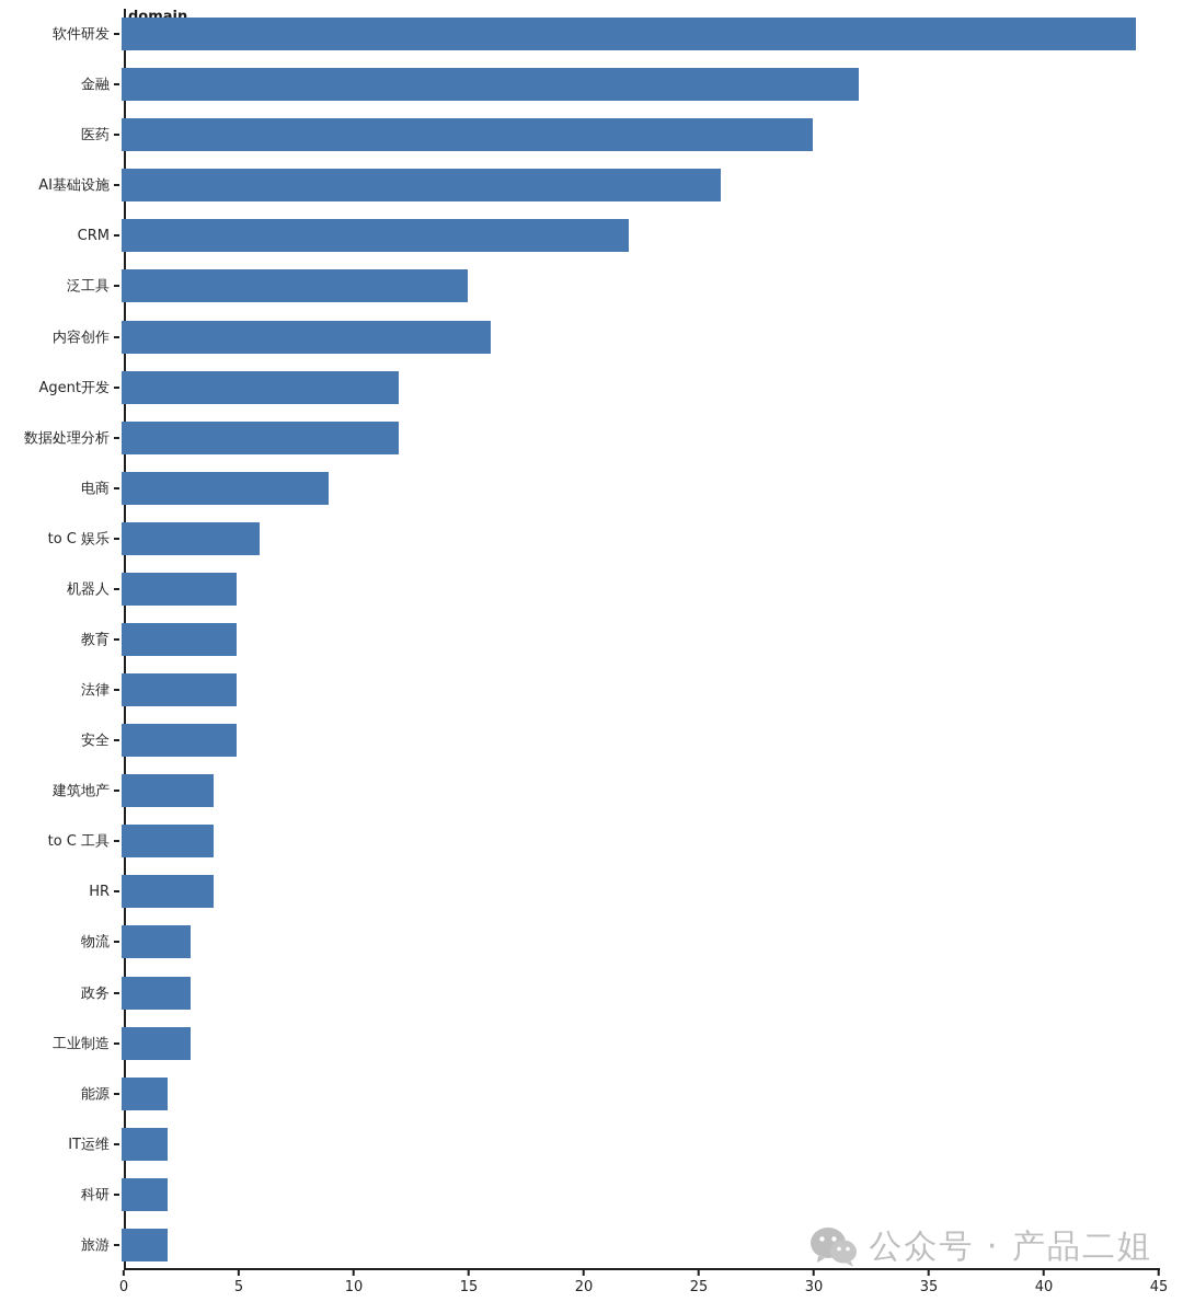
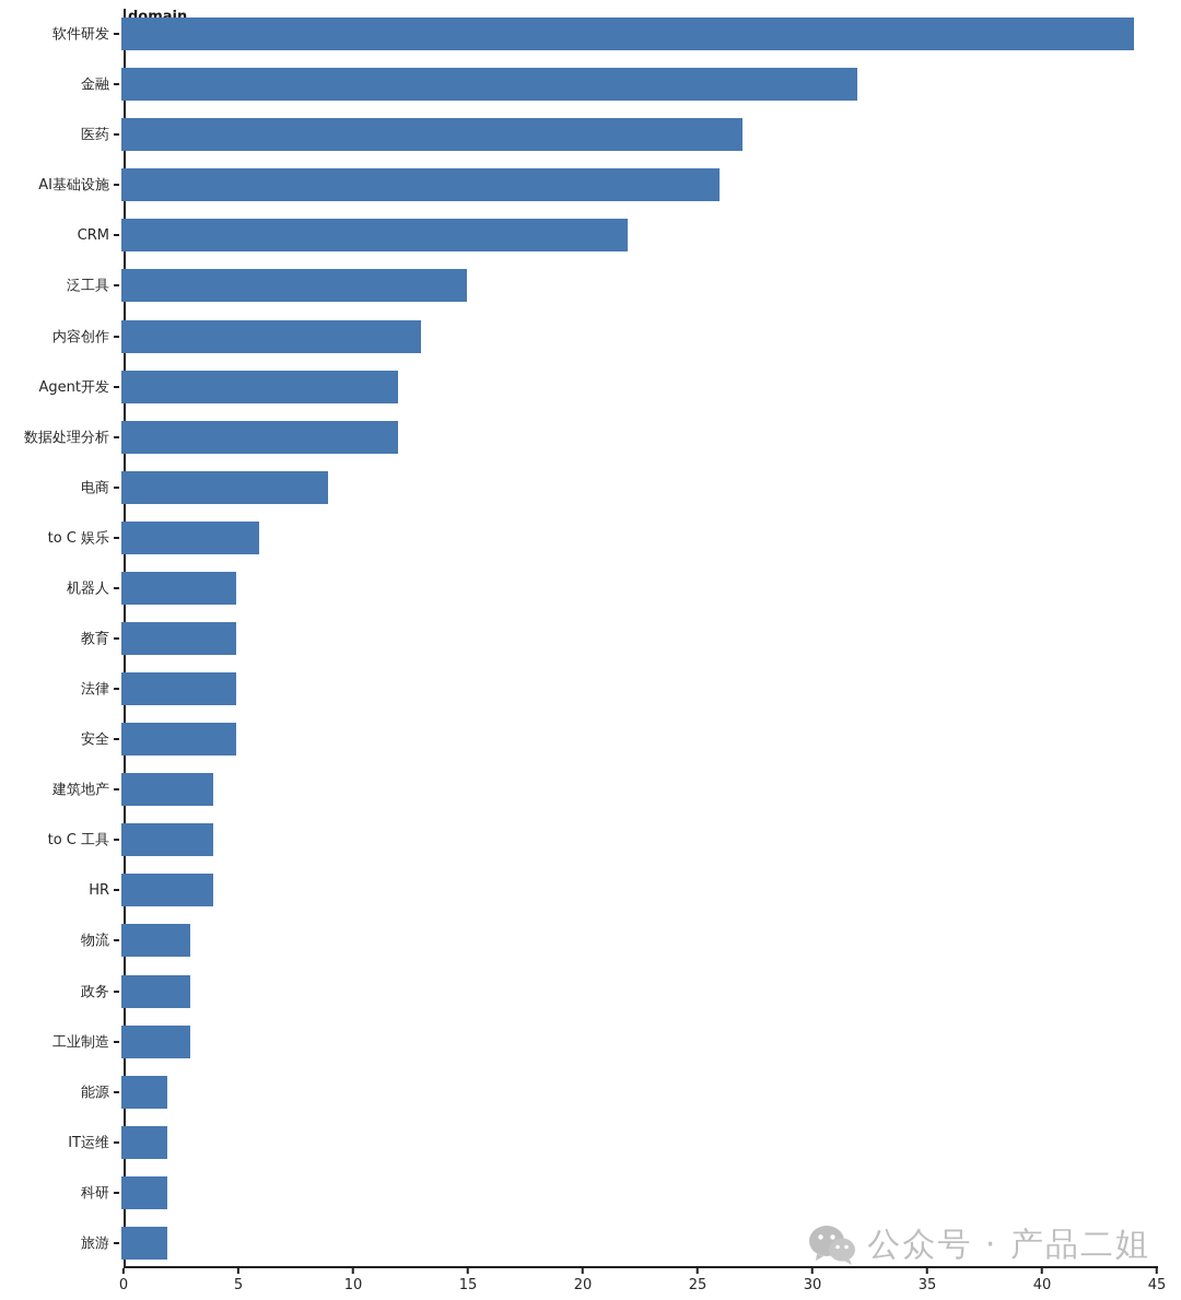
医药: 30 -> 27
内容创作: 16 -> 13
